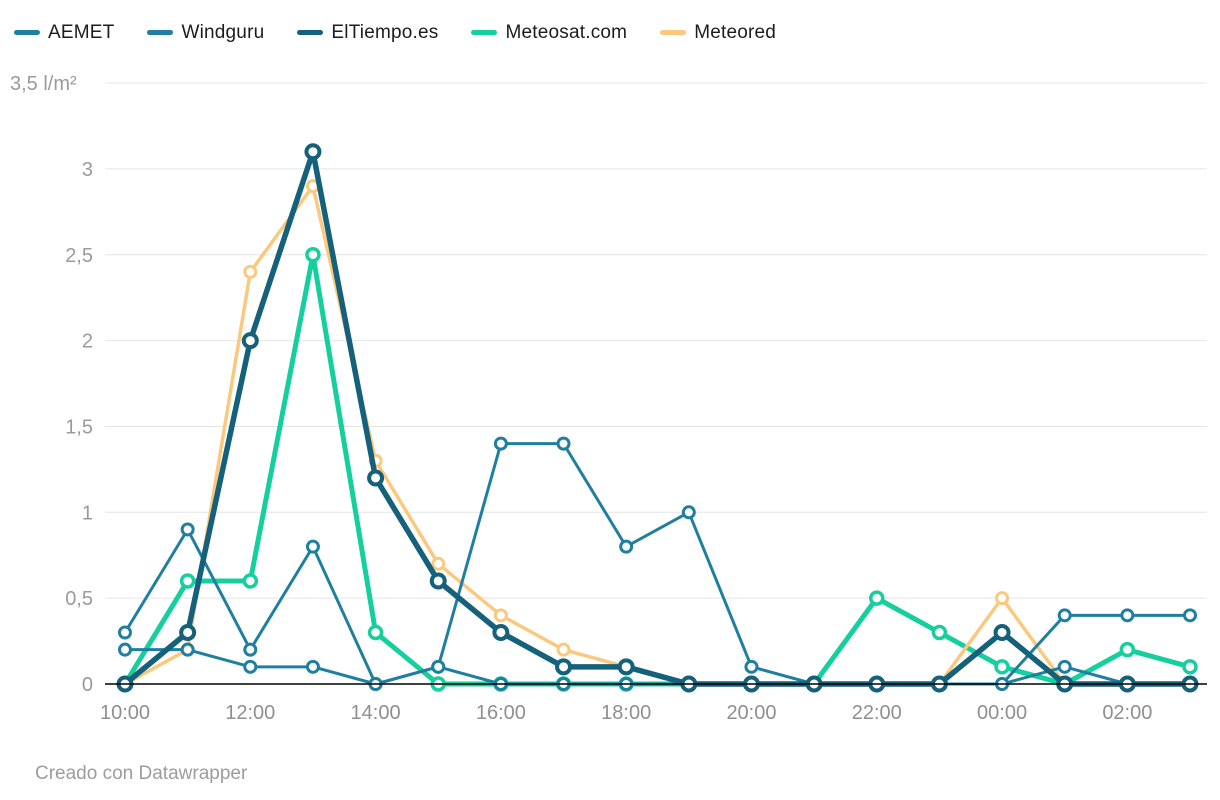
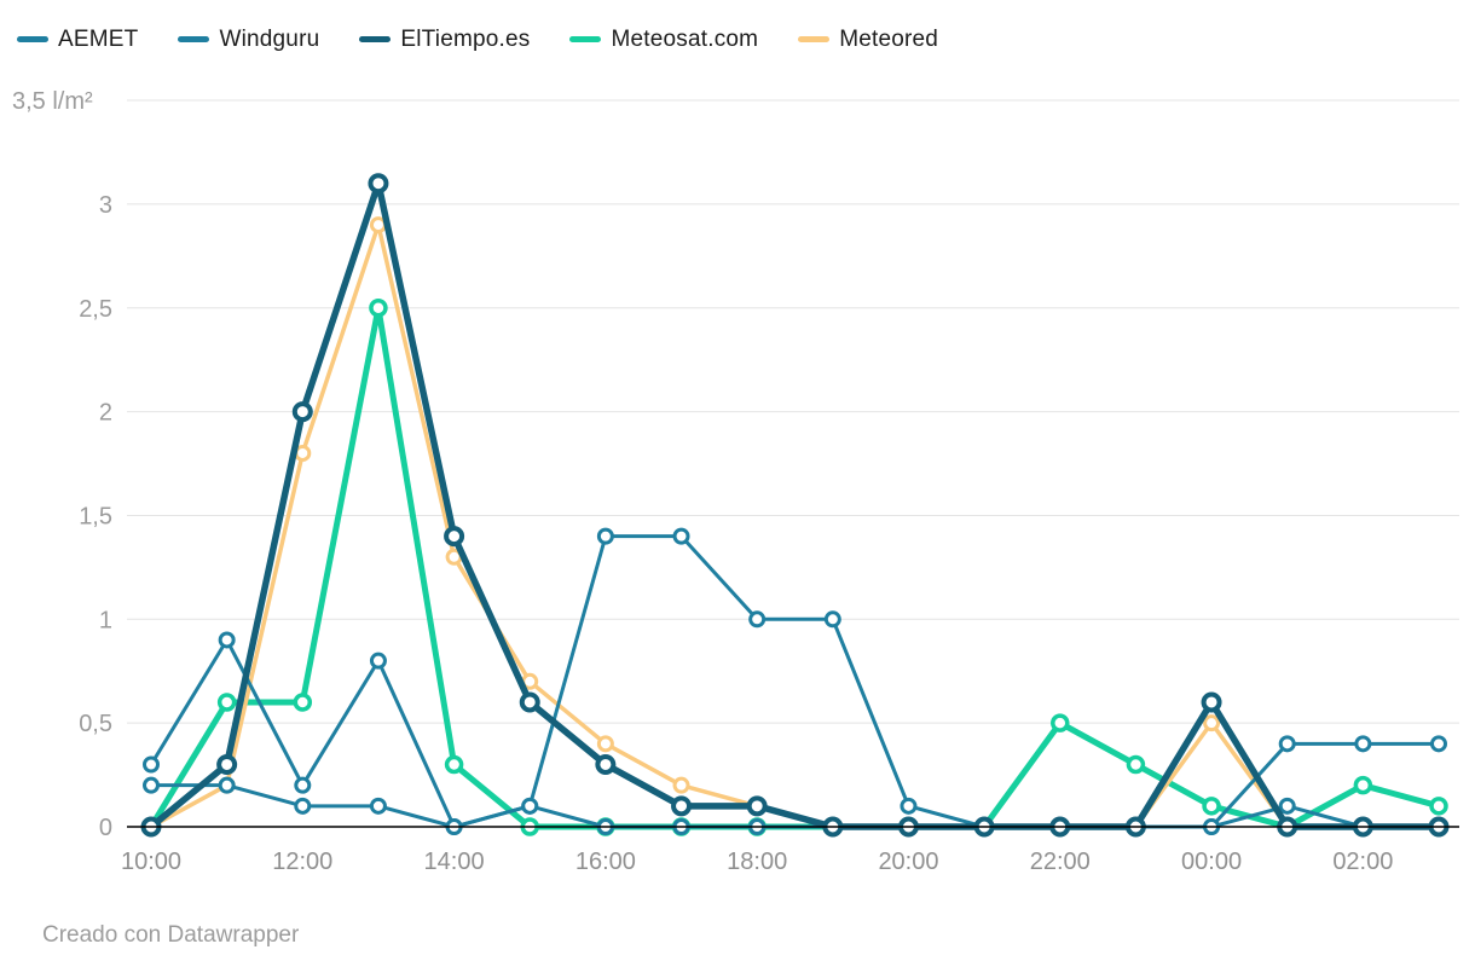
Meteored/12:00: 2.4 -> 1.8
ElTiempo.es/14:00: 1.2 -> 1.4
Windguru/18:00: 0.8 -> 1.0
ElTiempo.es/00:00: 0.3 -> 0.6
